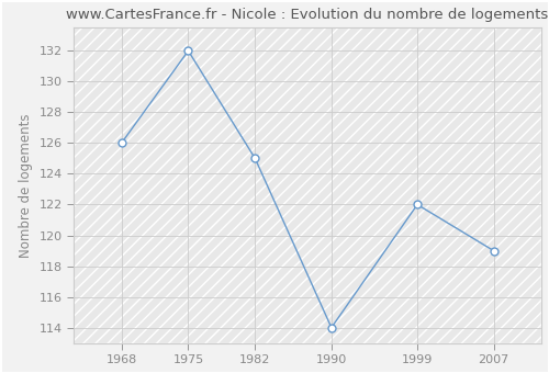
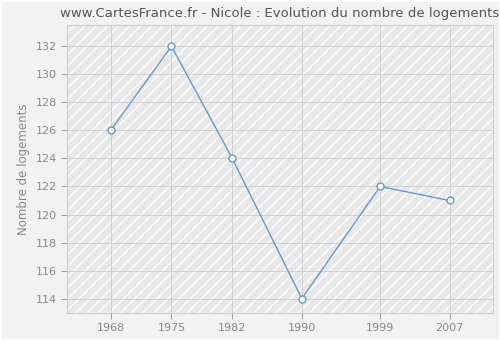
1982: 125 -> 124
2007: 119 -> 121
